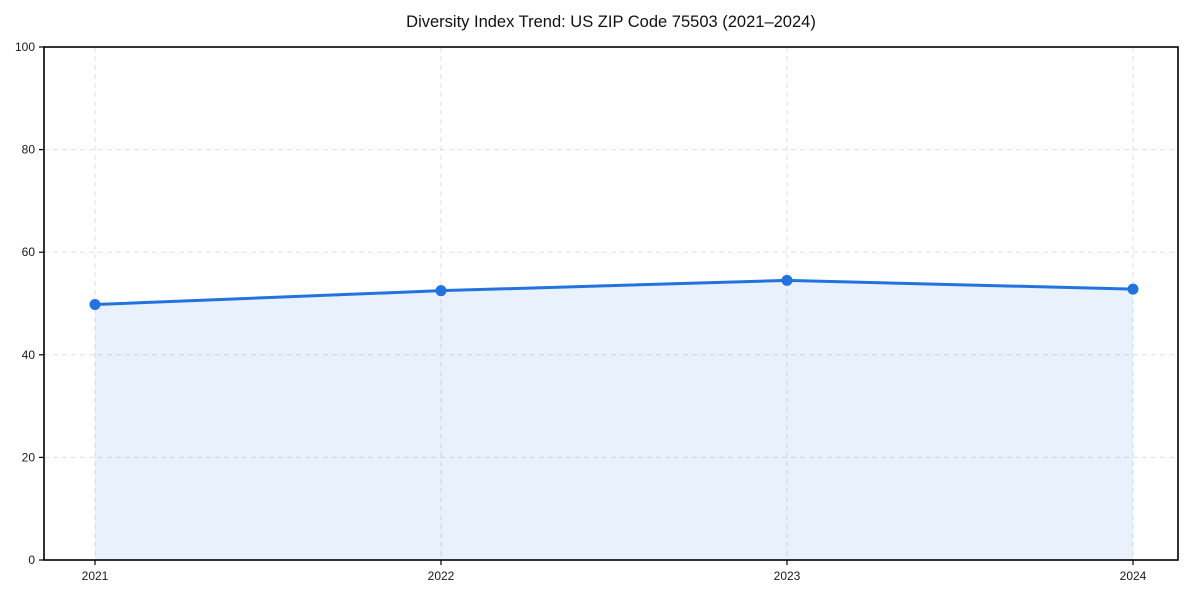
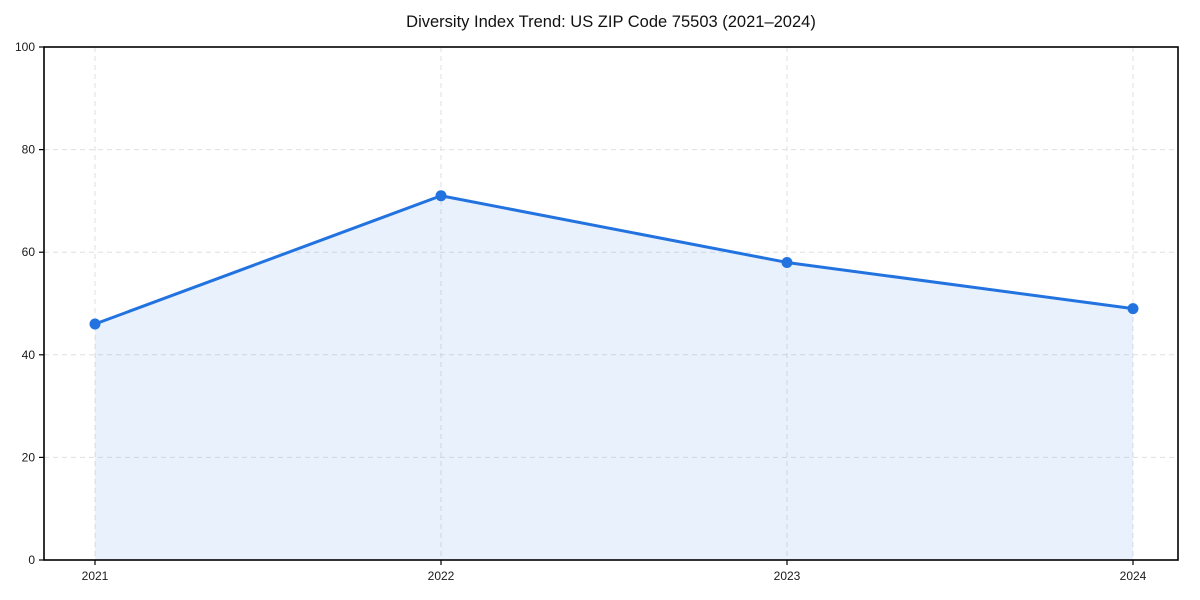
2021: 50 -> 46
2022: 52 -> 71
2023: 54 -> 58
2024: 53 -> 49
